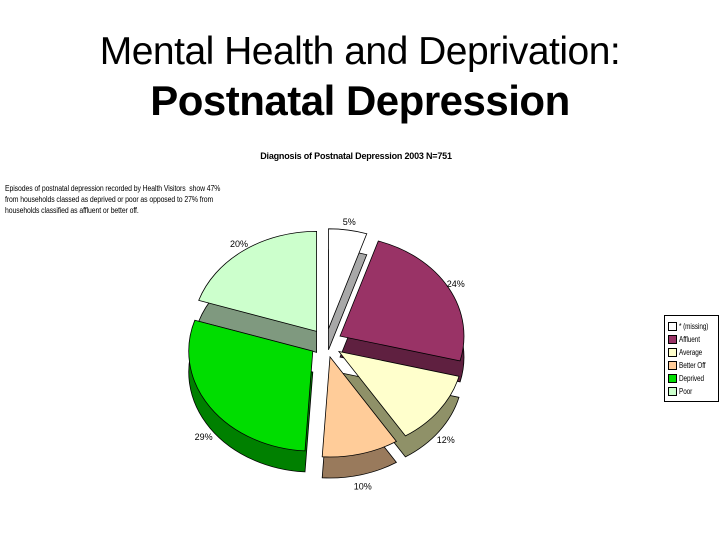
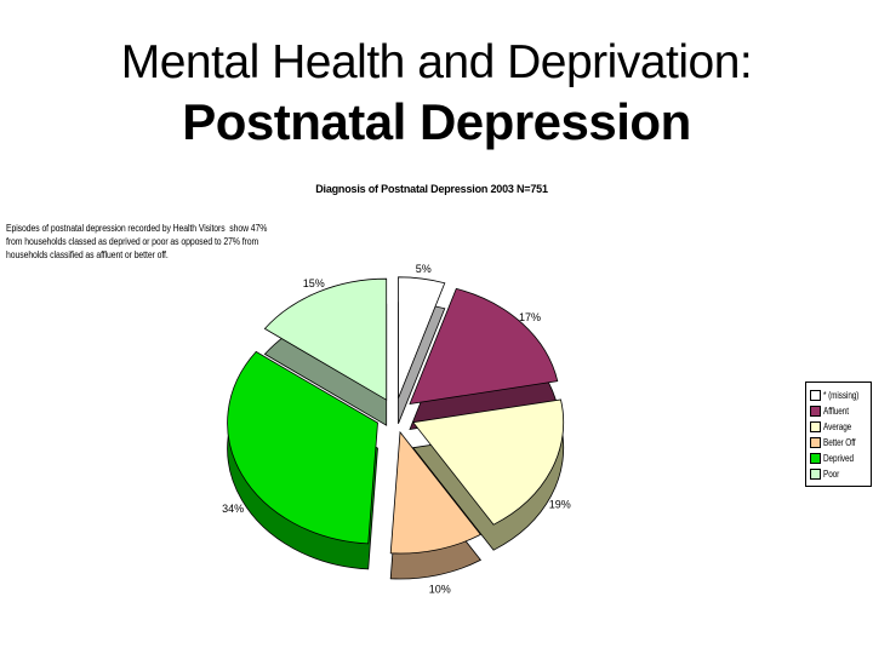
Affluent: 24% -> 17%
Average: 12% -> 19%
Deprived: 29% -> 34%
Poor: 20% -> 15%
